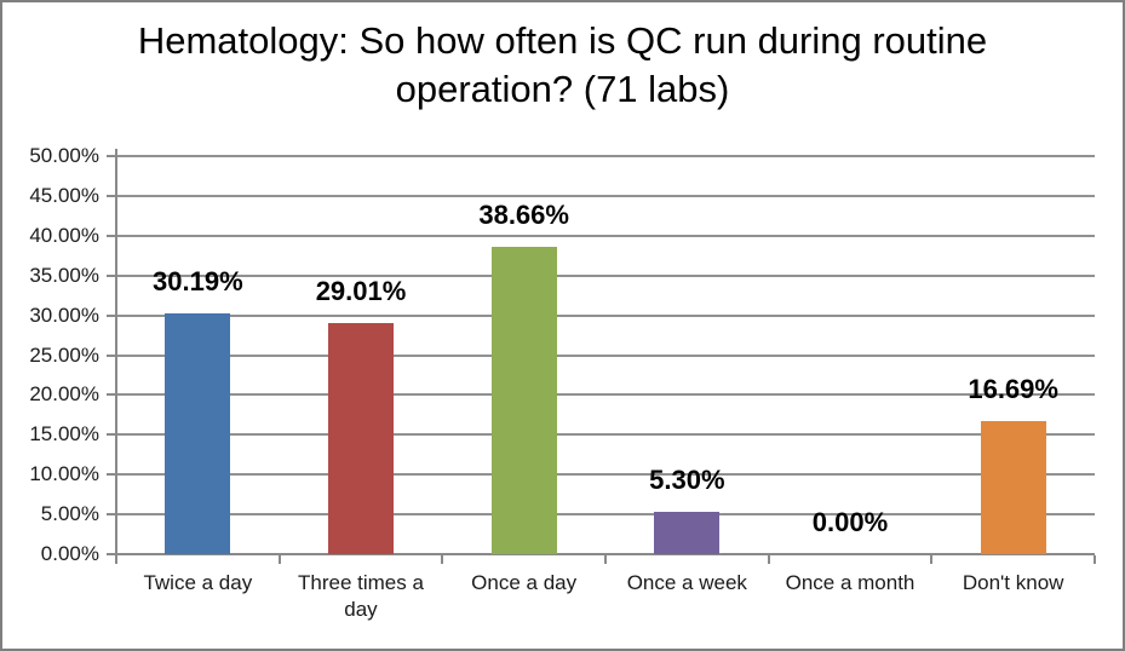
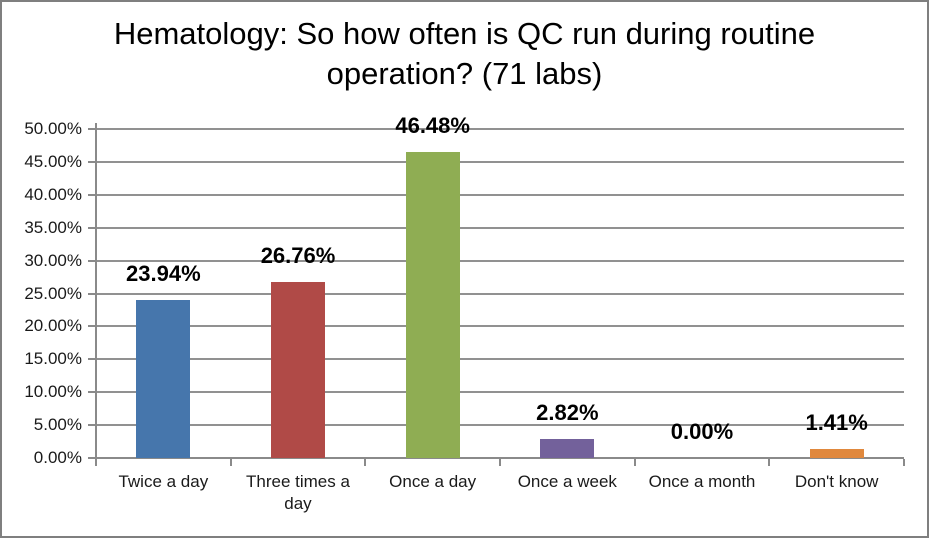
Twice a day: 30.19% -> 23.94%
Three times a day: 29.01% -> 26.76%
Once a day: 38.66% -> 46.48%
Once a week: 5.30% -> 2.82%
Don't know: 16.69% -> 1.41%
